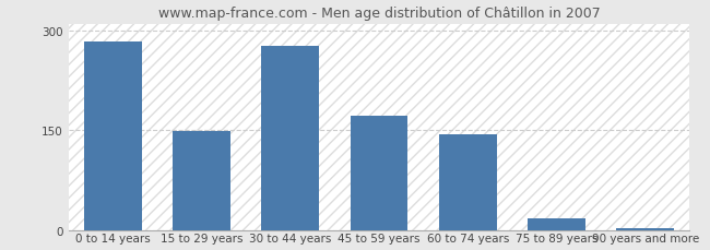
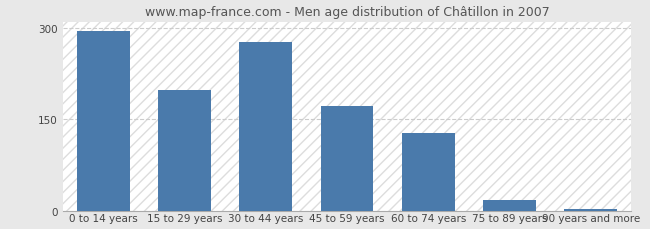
0 to 14 years: 283 -> 294
15 to 29 years: 148 -> 198
60 to 74 years: 143 -> 128
